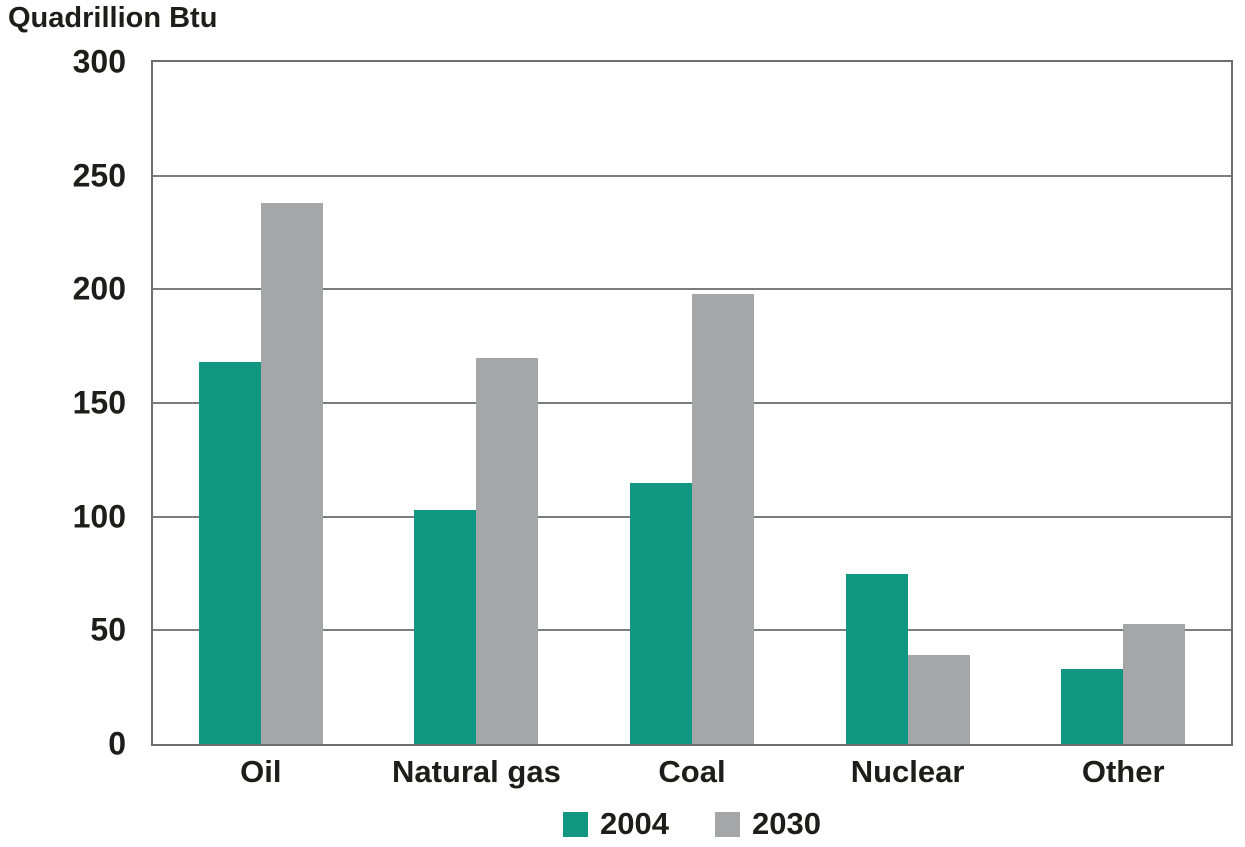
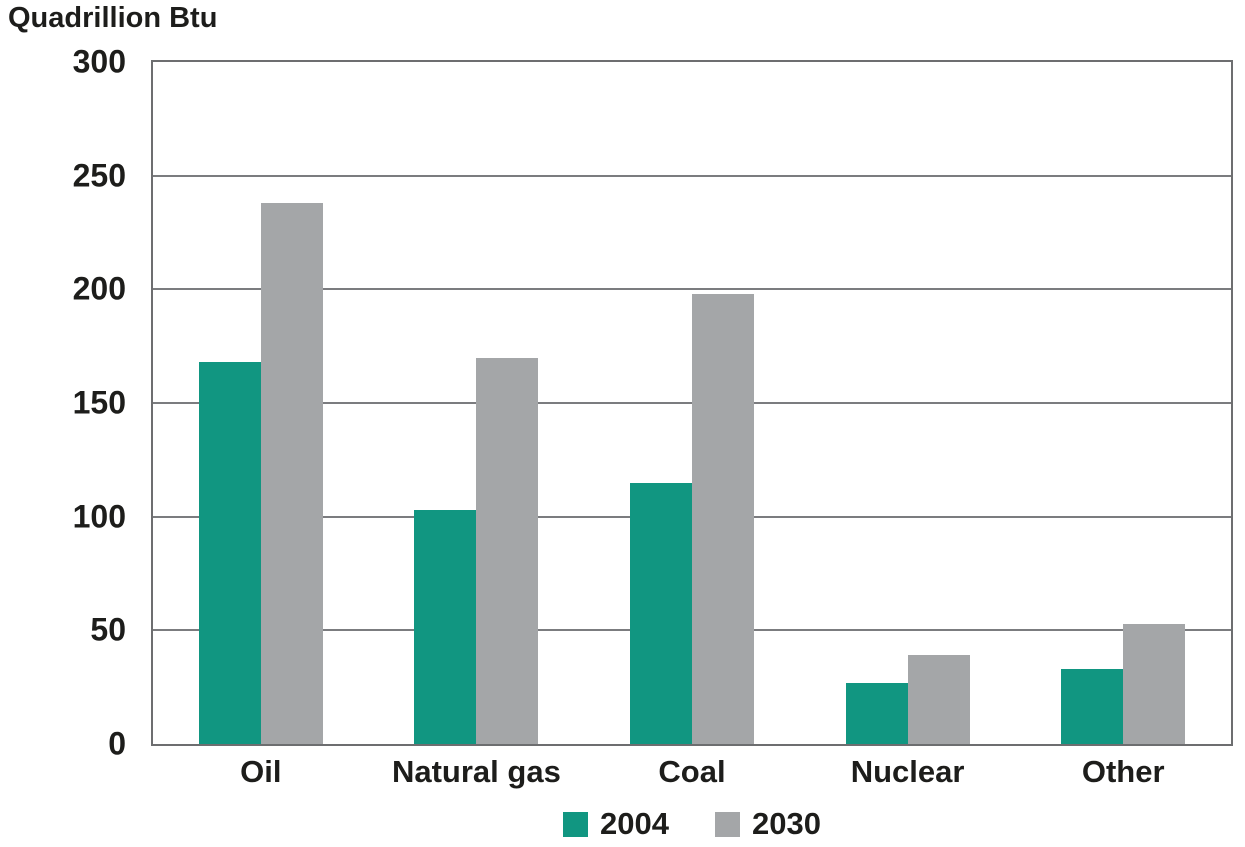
2004/Nuclear: 75 -> 27
